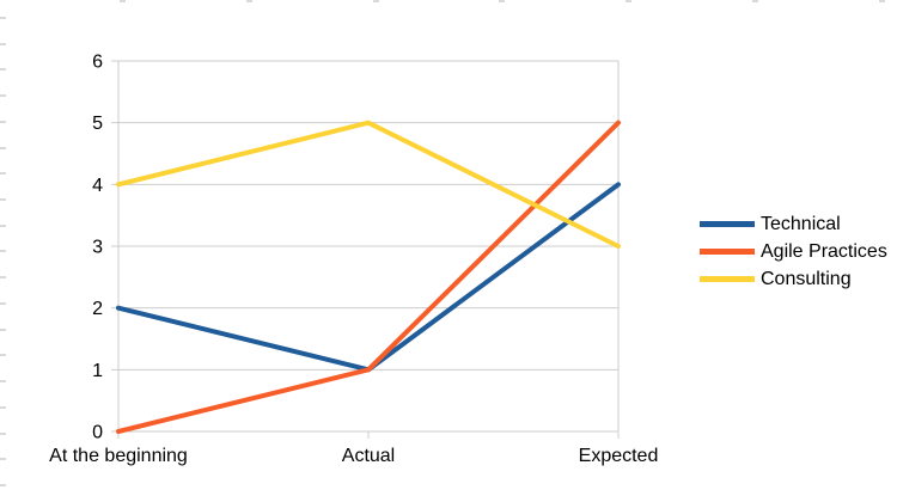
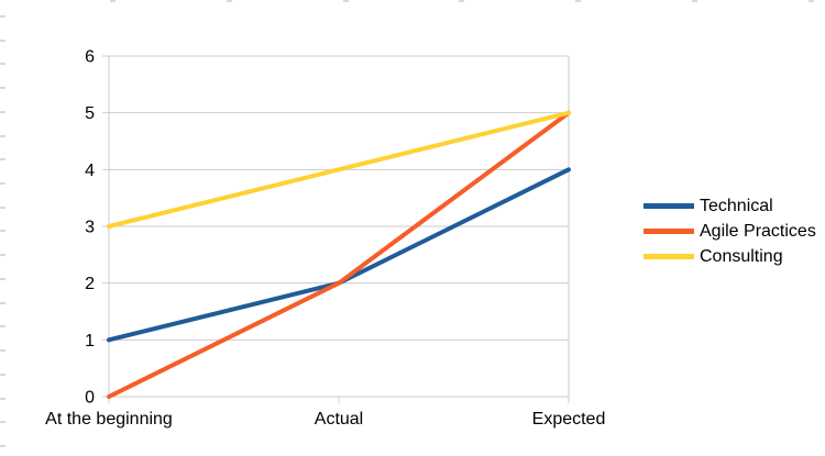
Technical/At the beginning: 2 -> 1
Consulting/At the beginning: 4 -> 3
Technical/Actual: 1 -> 2
Agile Practices/Actual: 1 -> 2
Consulting/Actual: 5 -> 4
Consulting/Expected: 3 -> 5
